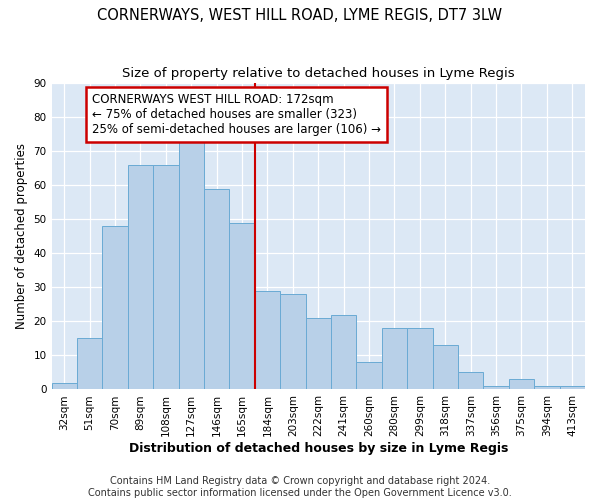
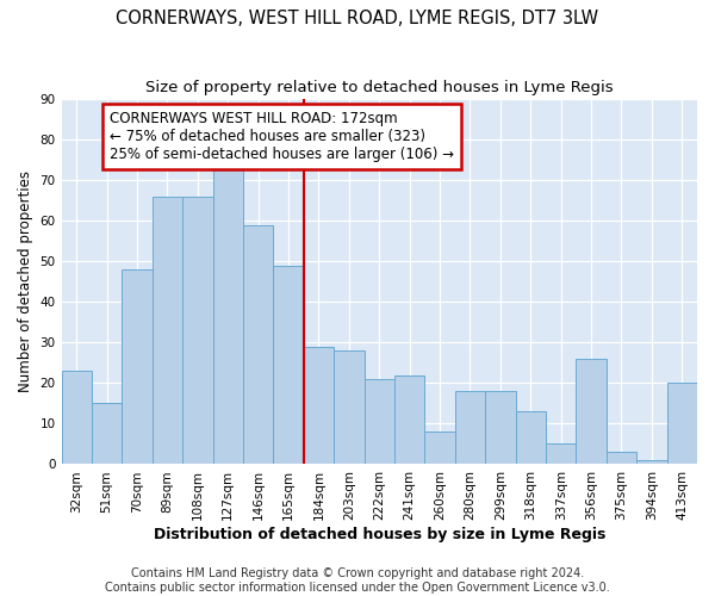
32sqm: 2 -> 23
356sqm: 1 -> 26
413sqm: 1 -> 20
